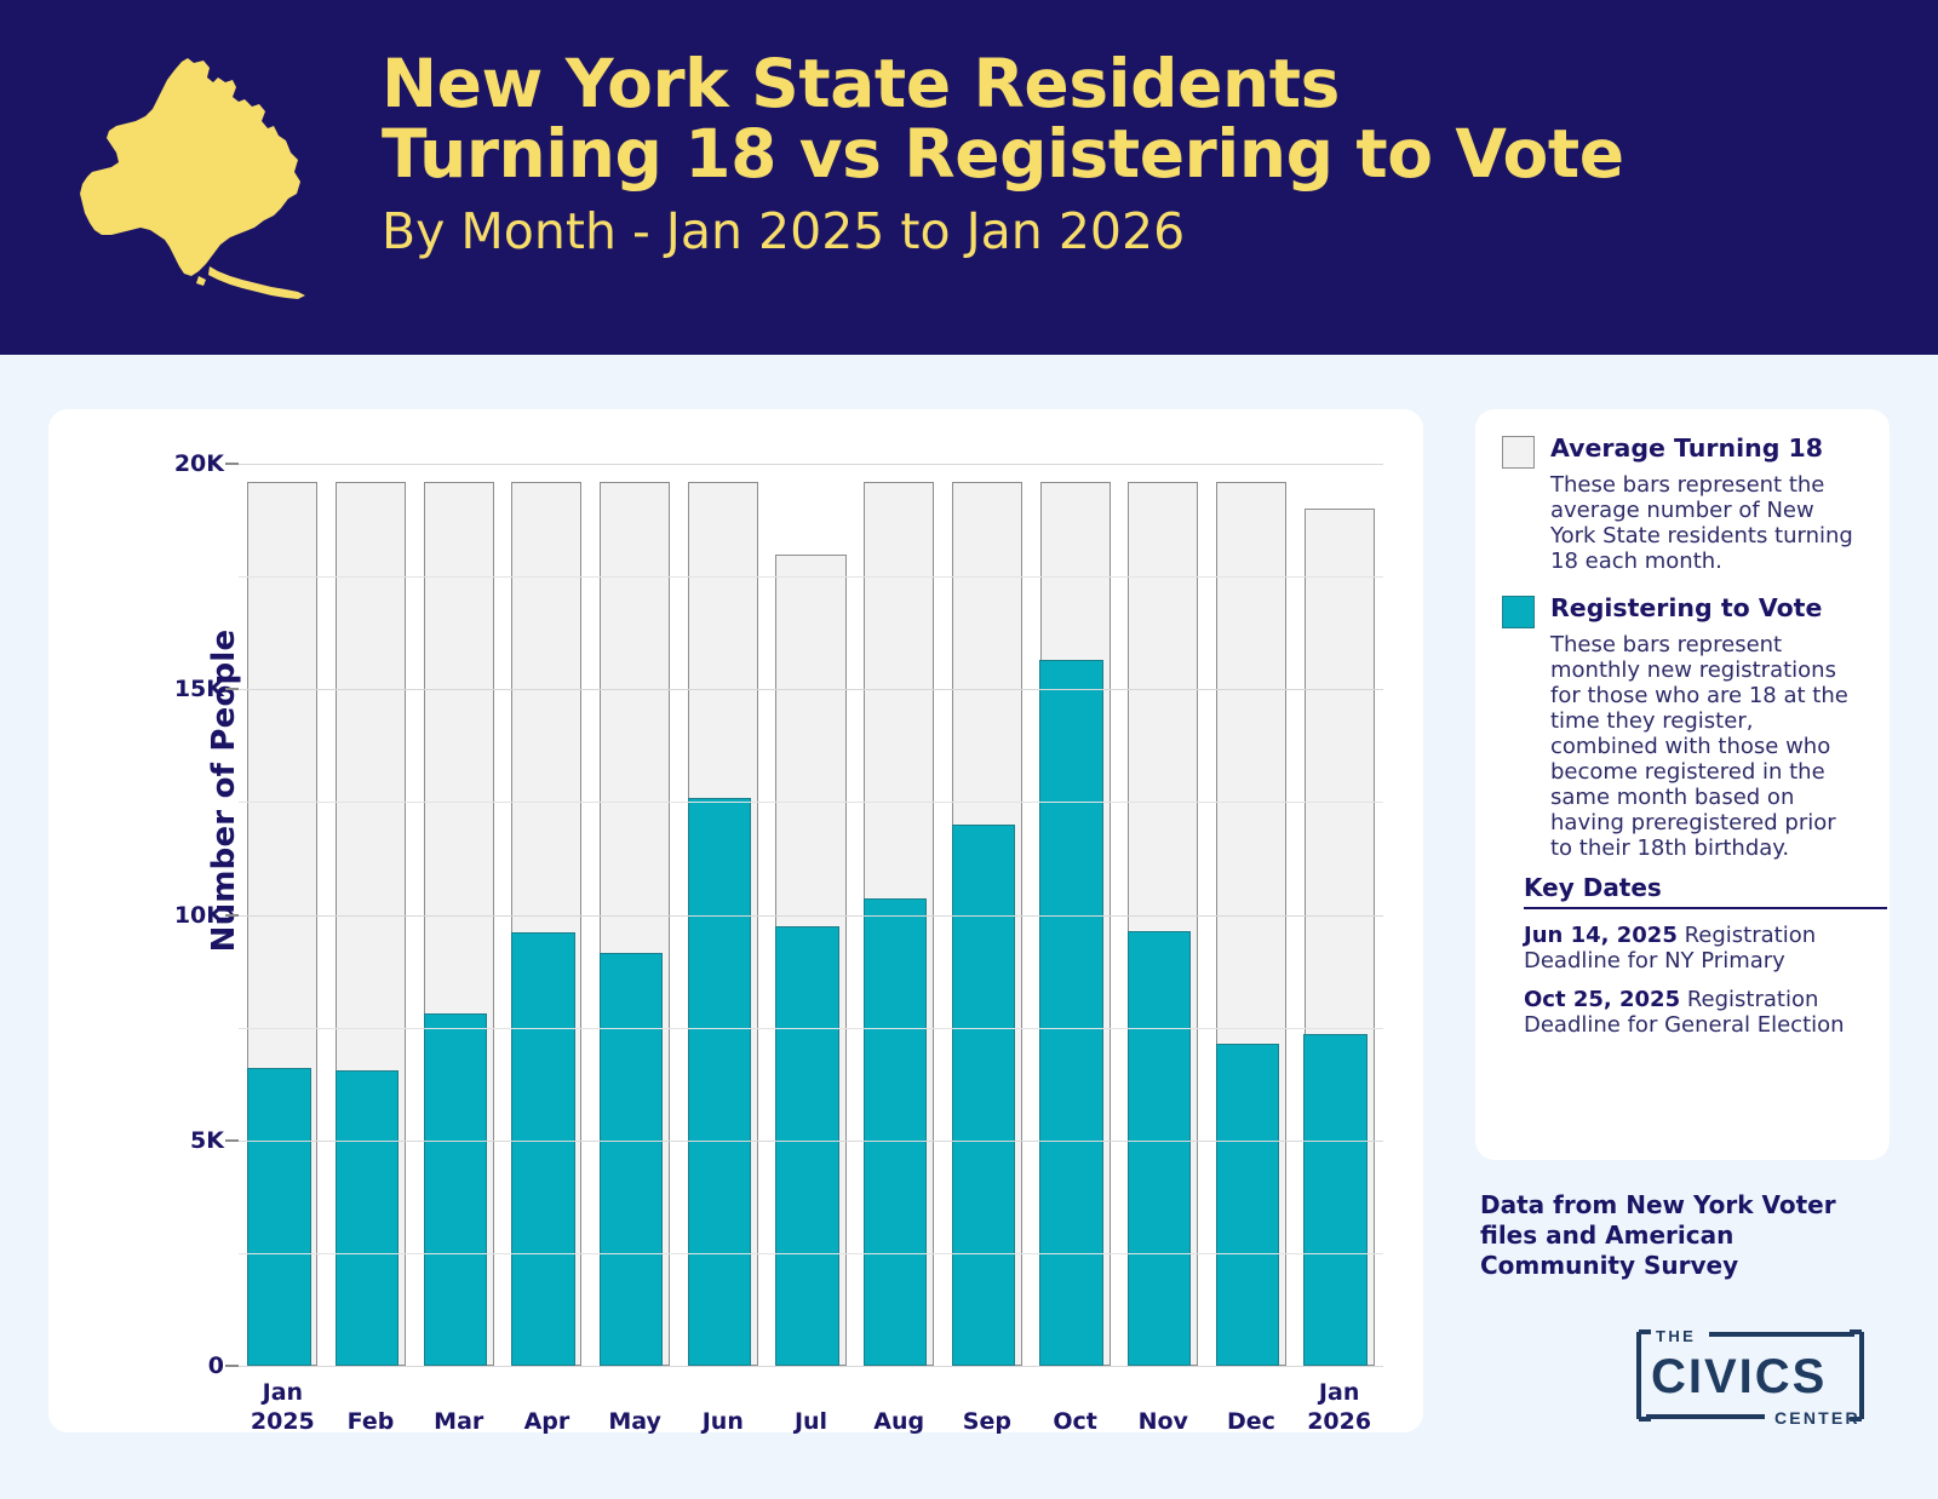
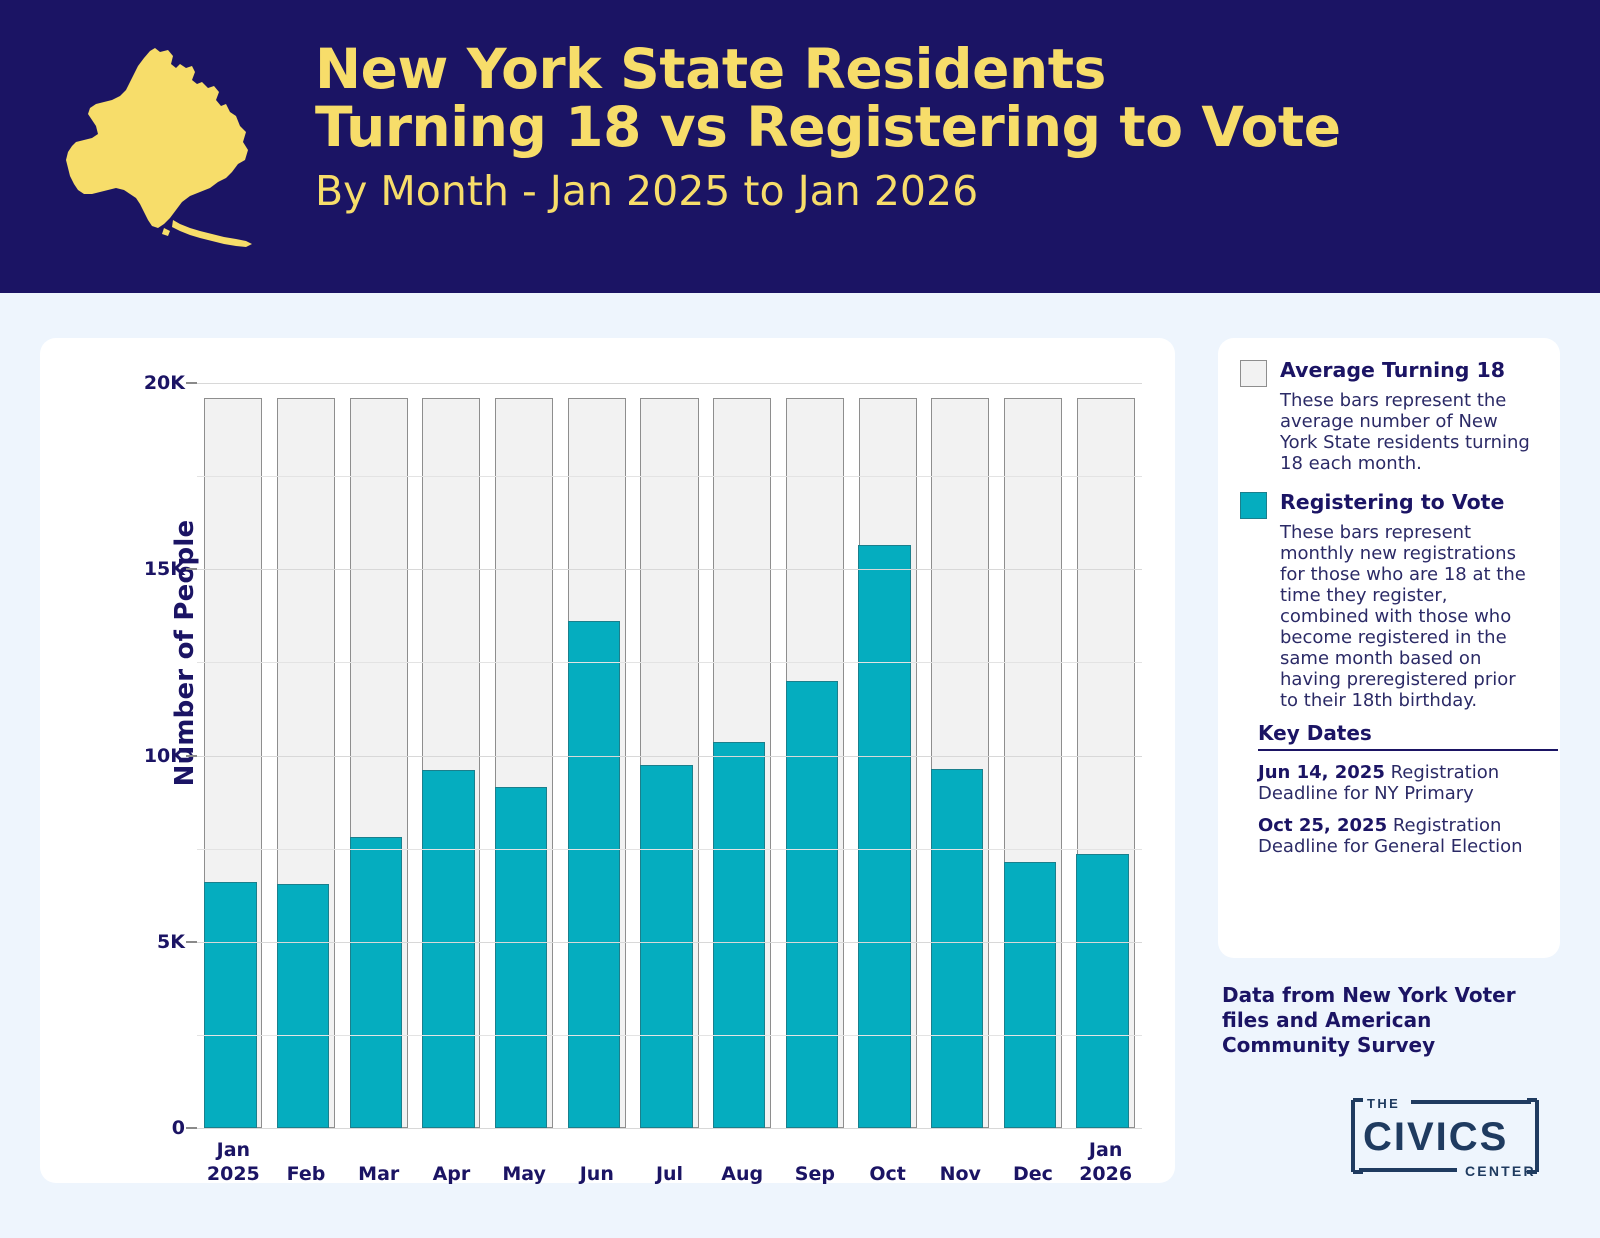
Registering to Vote/Jun: 12.6K -> 13.6K
Average Turning 18/Jul: 18.0K -> 19.6K
Average Turning 18/Jan 2026: 19.0K -> 19.6K
